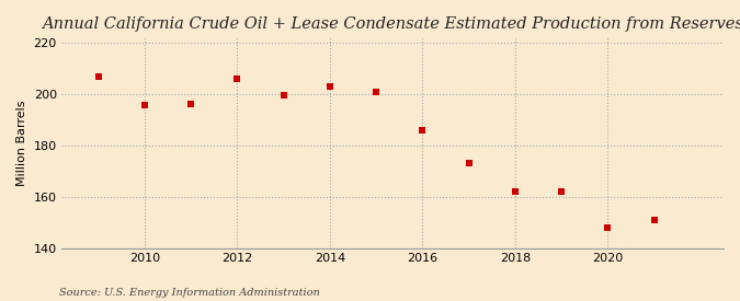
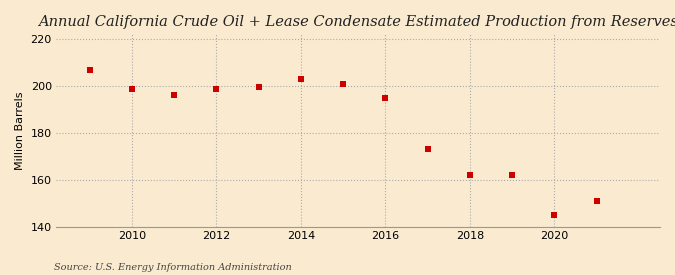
2010: 195.5 -> 198.5
2012: 206.0 -> 198.5
2016: 186.0 -> 195.0
2020: 148.0 -> 145.0
